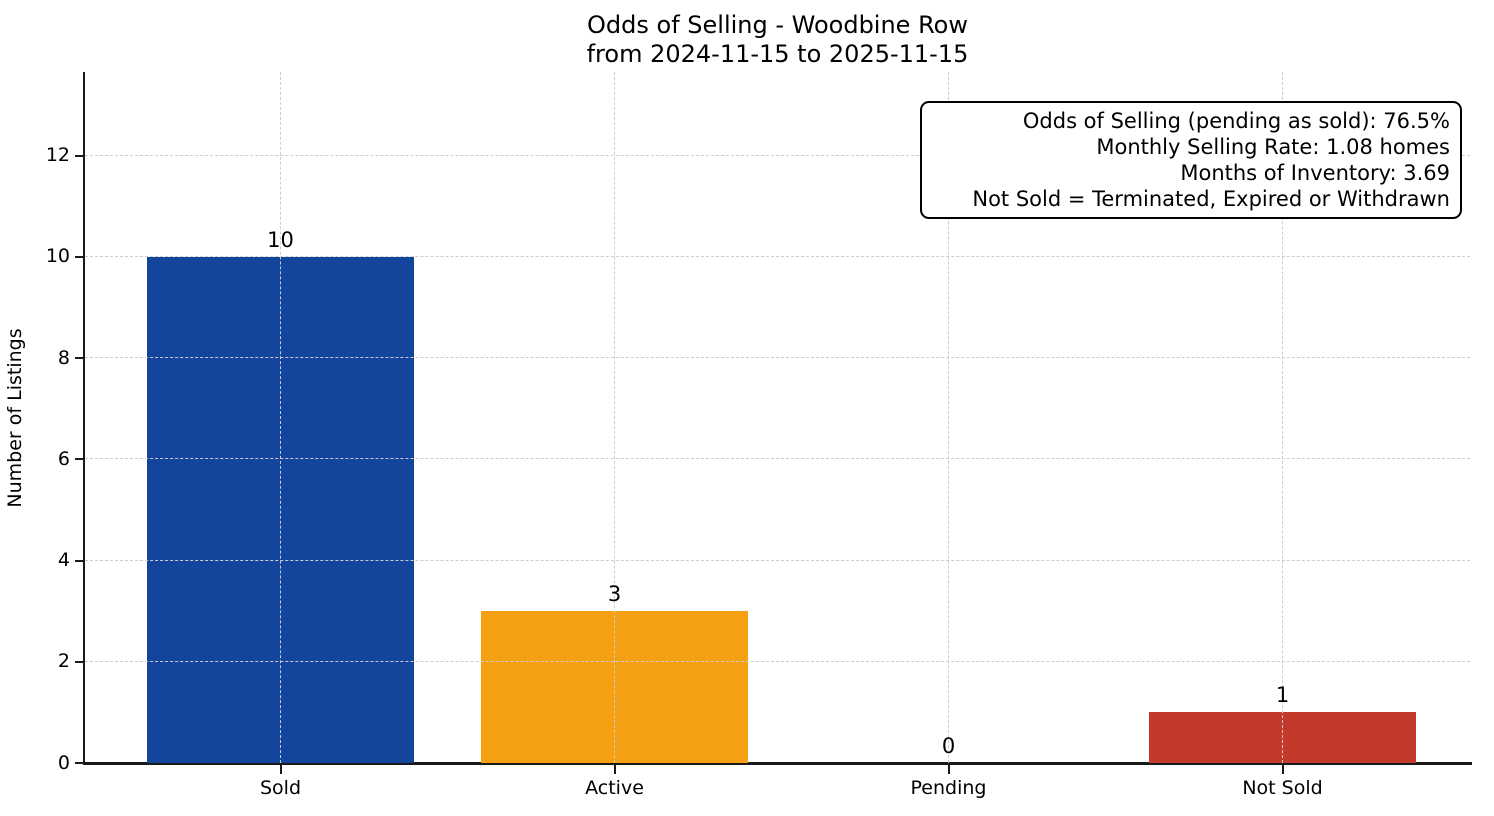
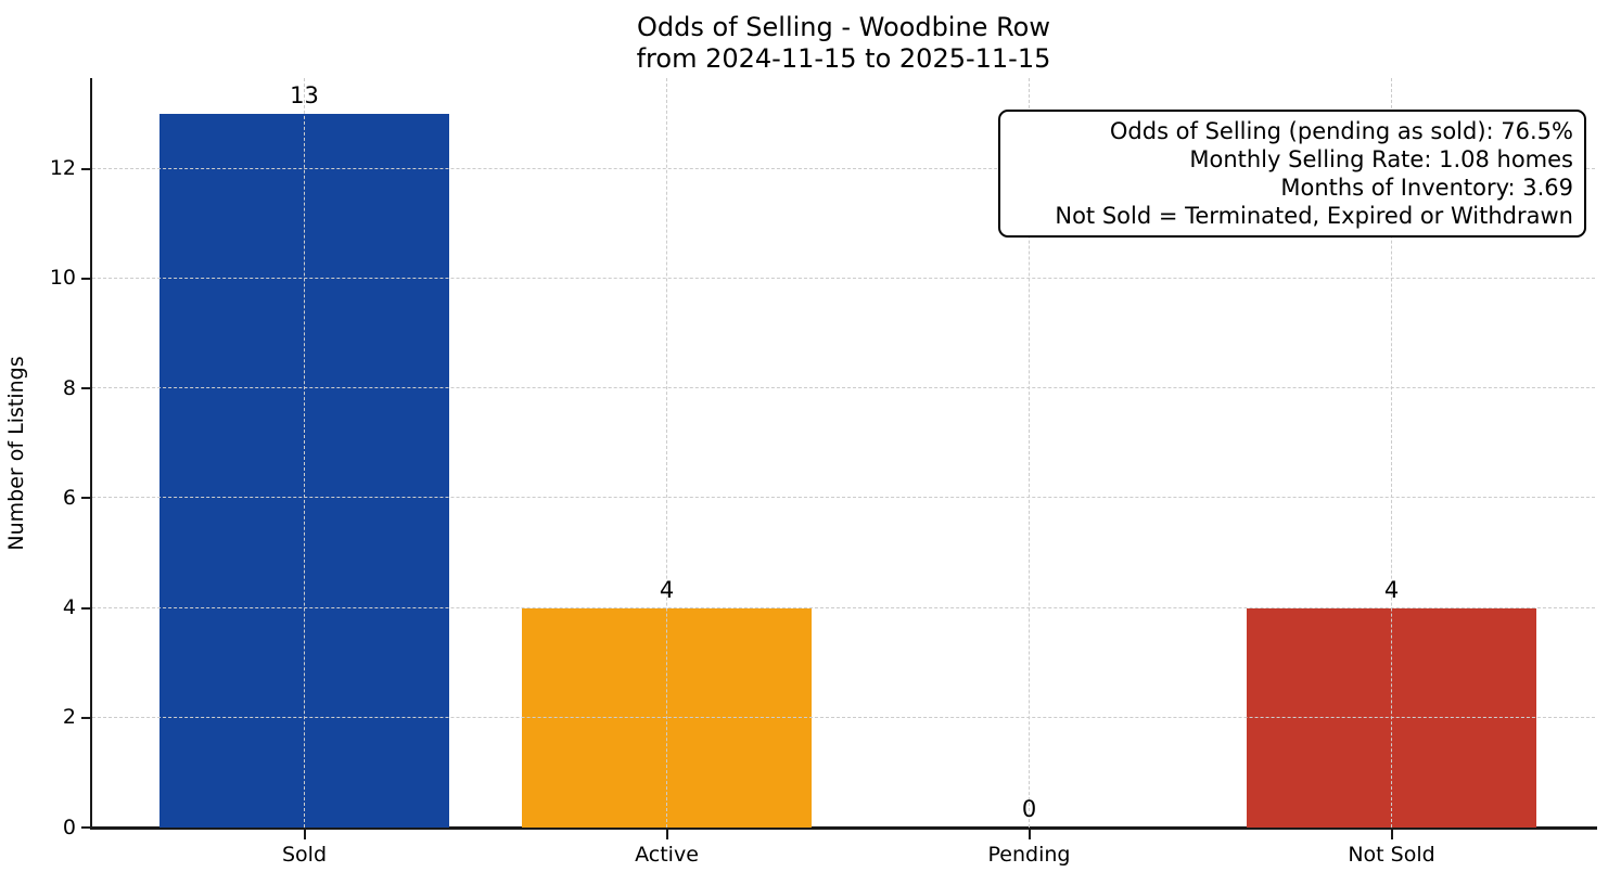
Sold: 10 -> 13
Active: 3 -> 4
Not Sold: 1 -> 4
